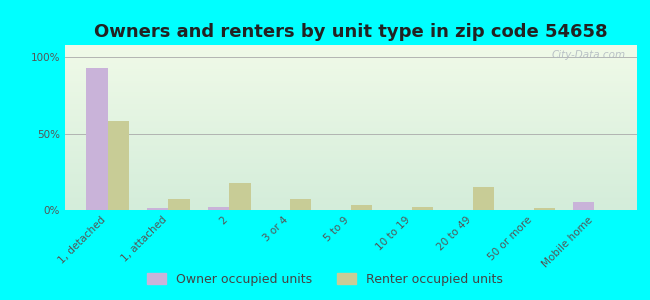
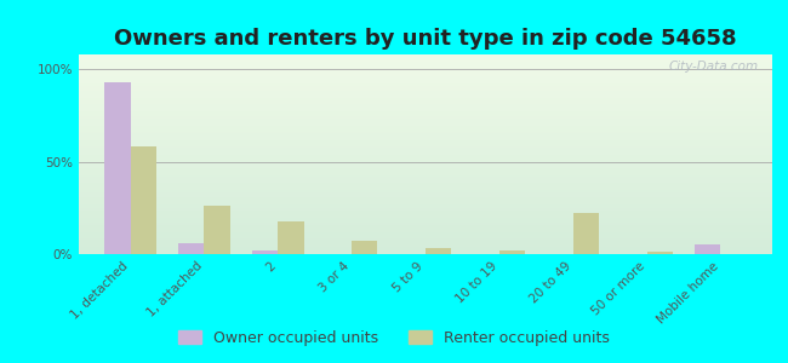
Owner occupied units/1, attached: 1% -> 6%
Renter occupied units/1, attached: 7% -> 26%
Renter occupied units/20 to 49: 15% -> 22%
